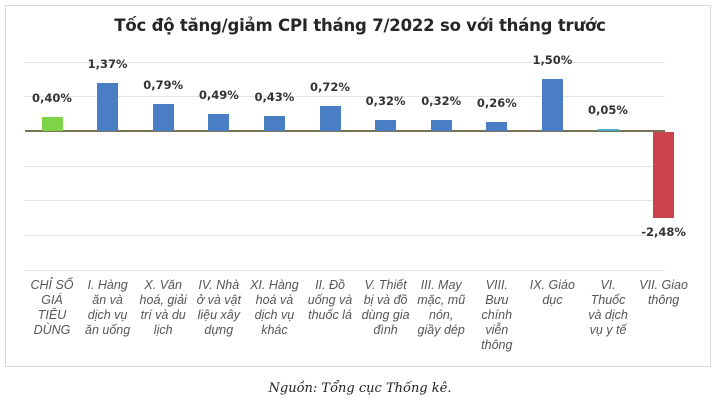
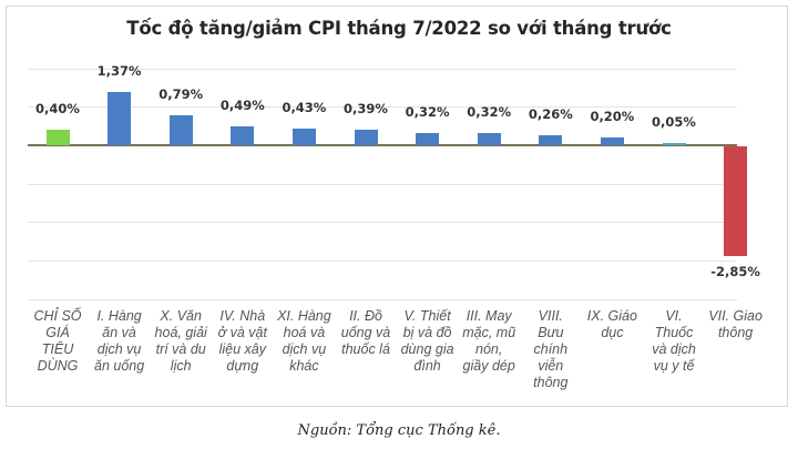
II. Đồ uống và thuốc lá: 0,72% -> 0,39%
IX. Giáo dục: 1,50% -> 0,20%
VII. Giao thông: -2,48% -> -2,85%
